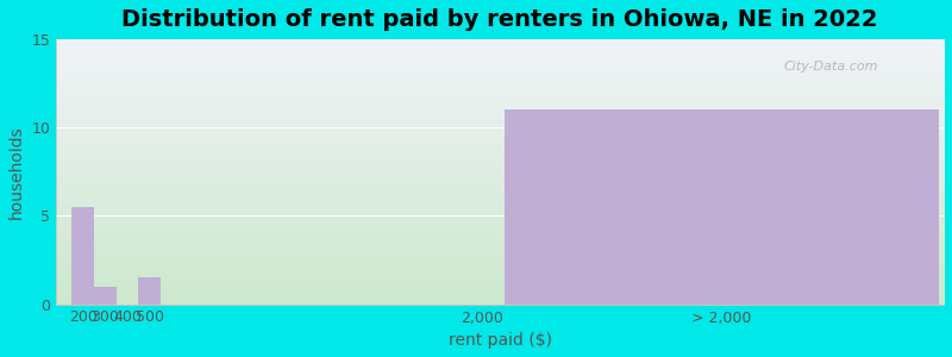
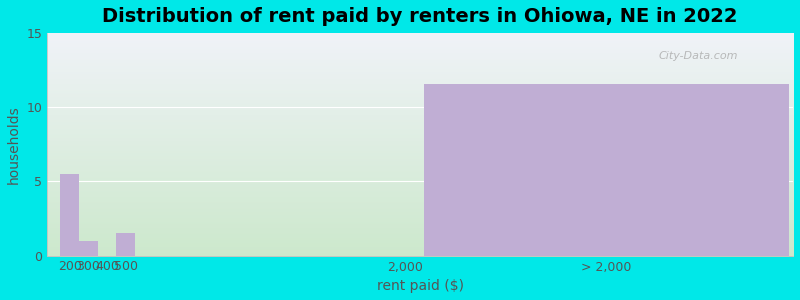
> 2,000: 11.0 -> 11.6
